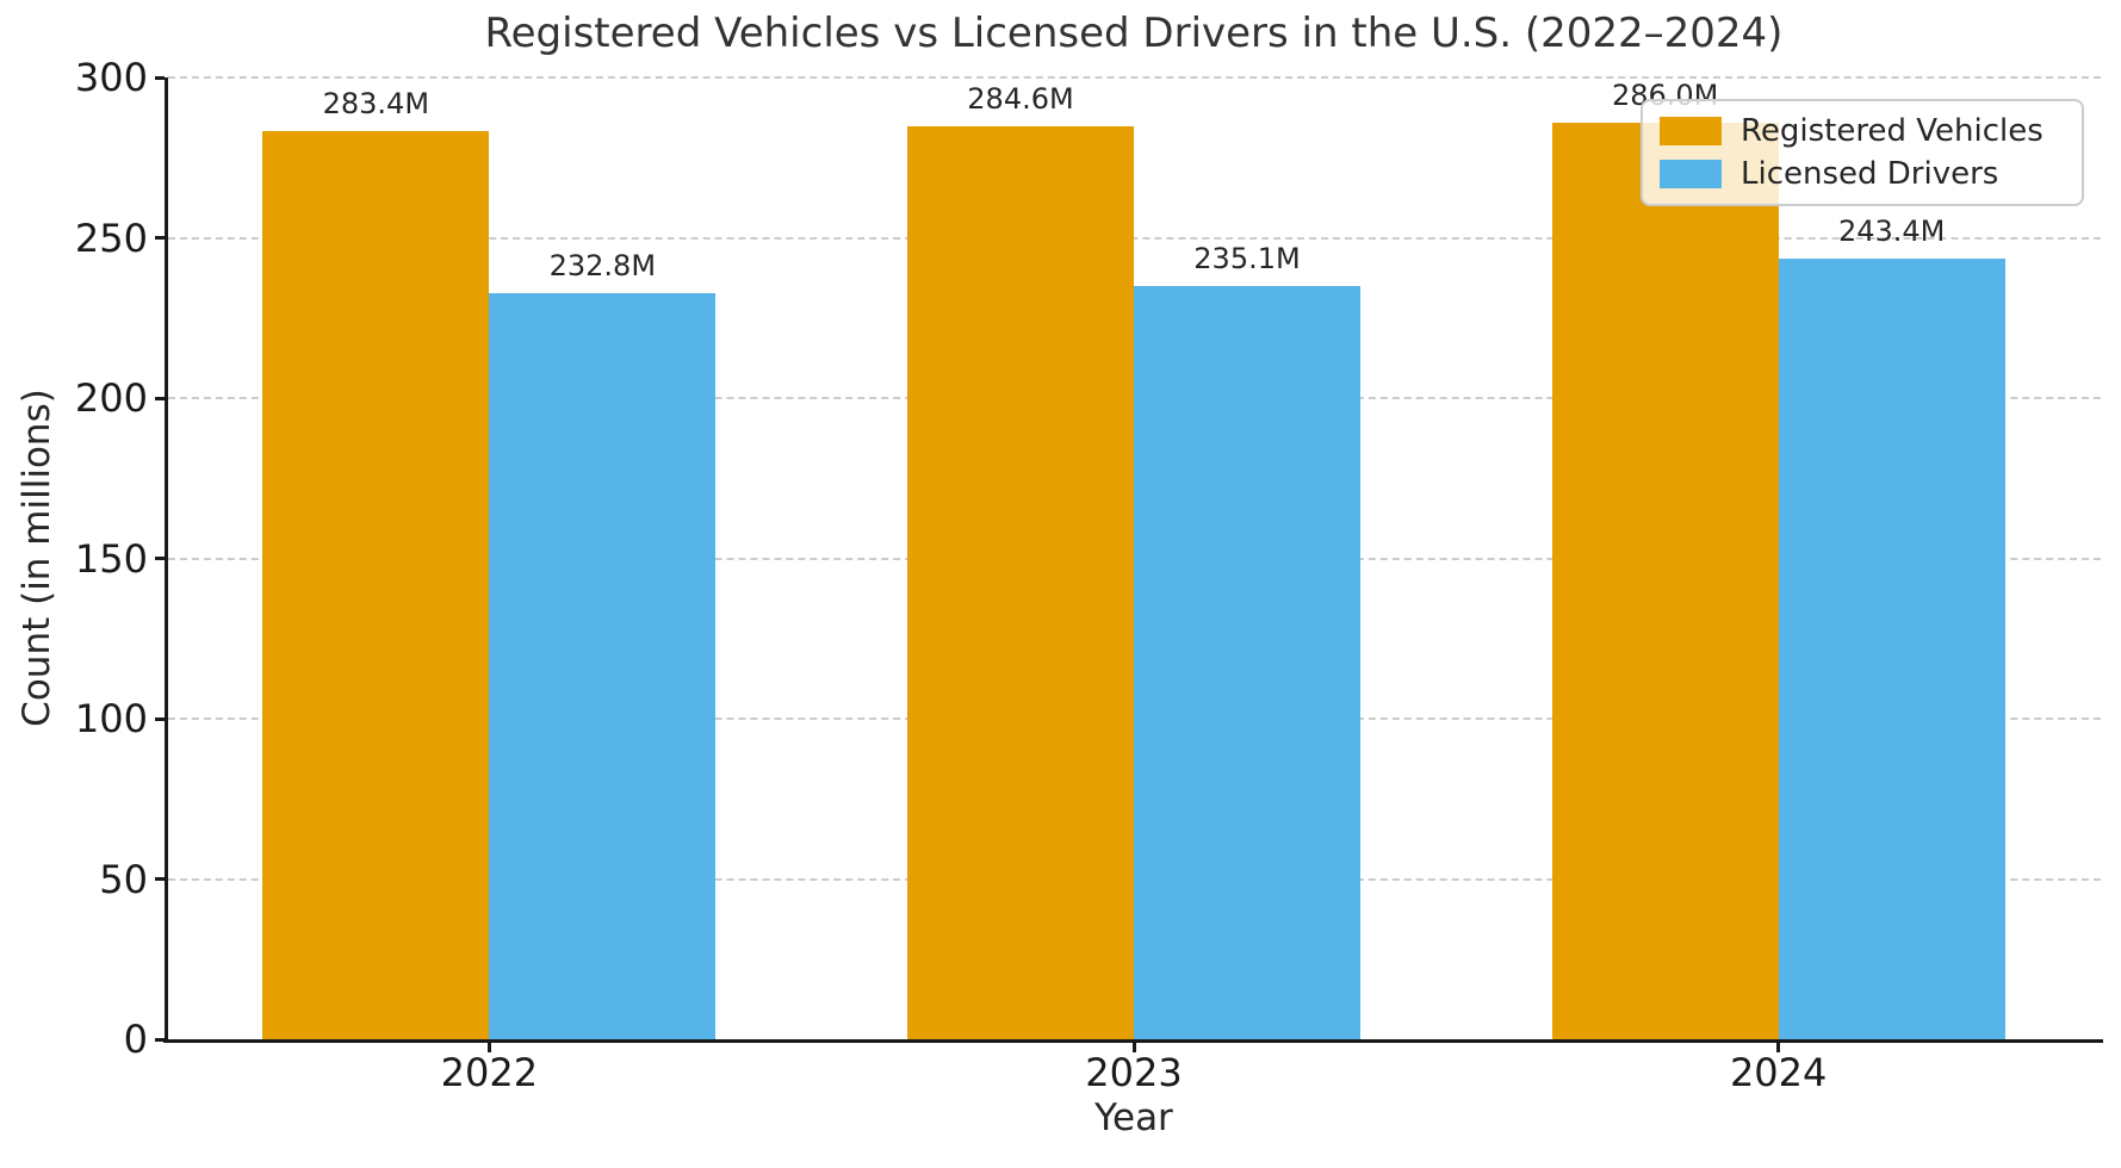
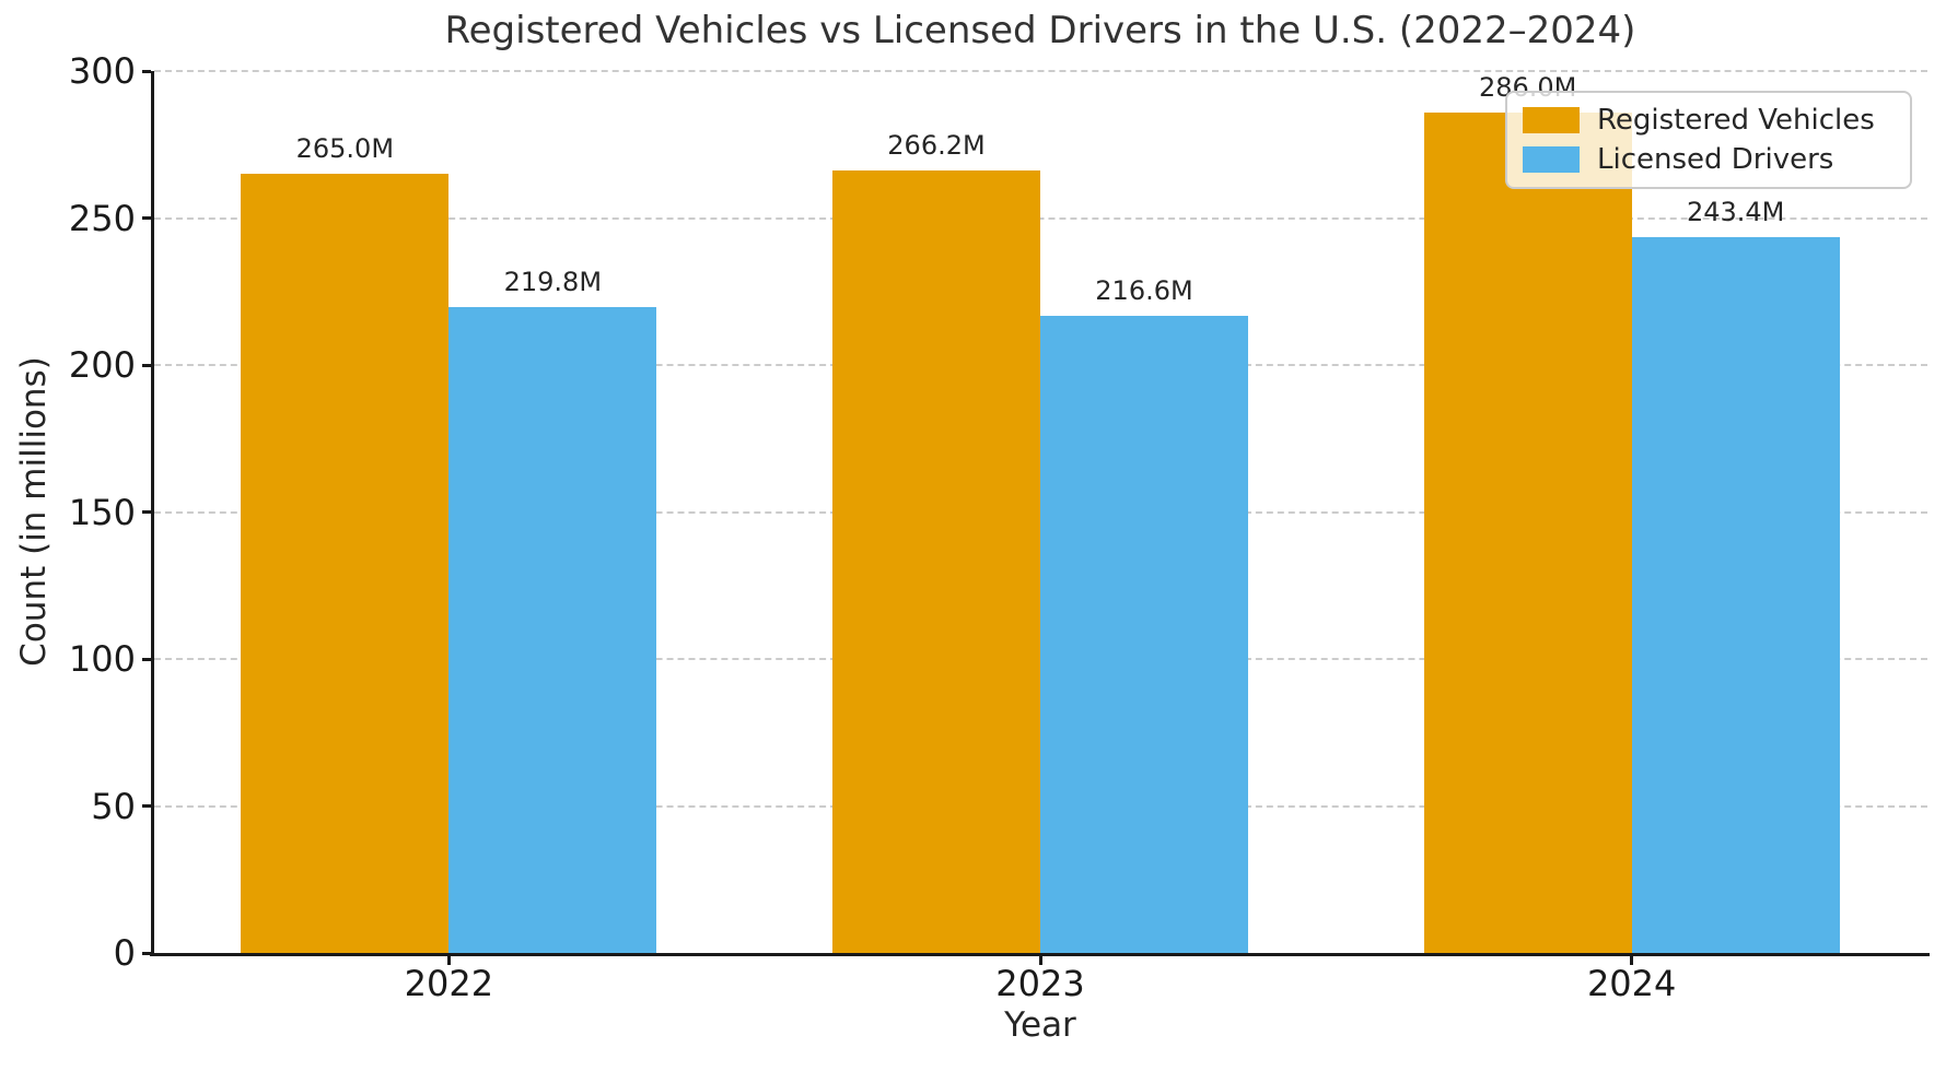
Registered Vehicles/2022: 283.4M -> 265.0M
Licensed Drivers/2022: 232.8M -> 219.8M
Registered Vehicles/2023: 284.6M -> 266.2M
Licensed Drivers/2023: 235.1M -> 216.6M
